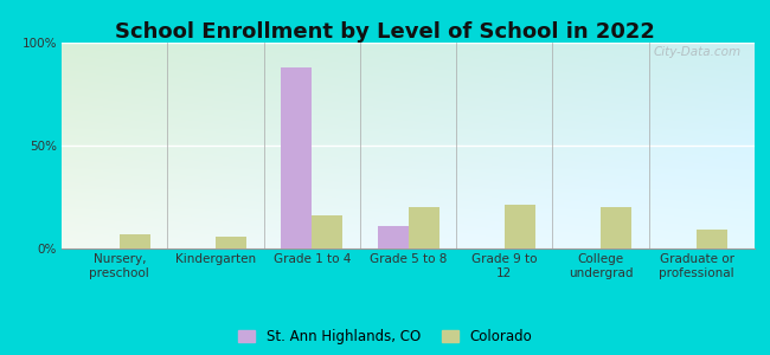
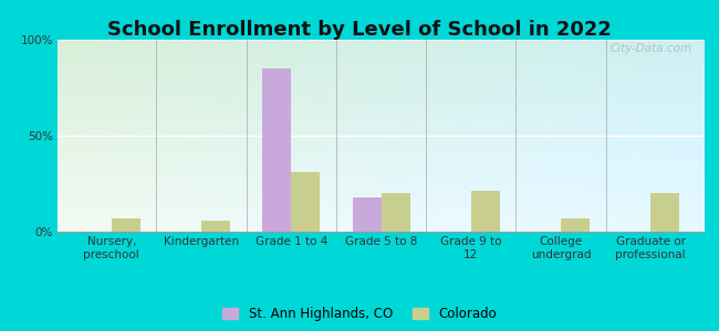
St. Ann Highlands, CO/Grade 1 to 4: 88% -> 85%
Colorado/Grade 1 to 4: 16% -> 31%
St. Ann Highlands, CO/Grade 5 to 8: 11% -> 18%
Colorado/College undergrad: 20% -> 7%
Colorado/Graduate or professional: 9% -> 20%
